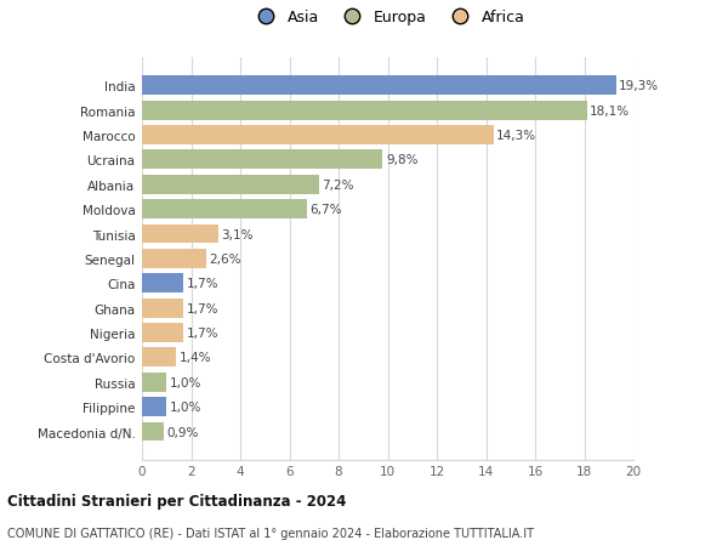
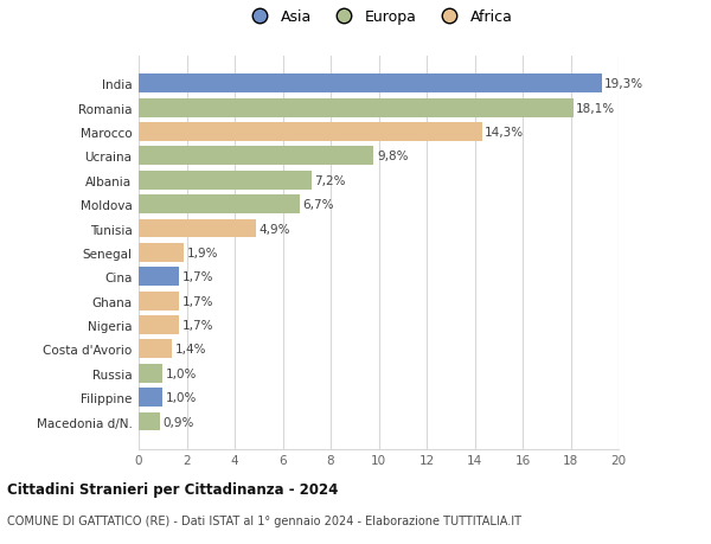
Tunisia: 3,1% -> 4,9%
Senegal: 2,6% -> 1,9%
